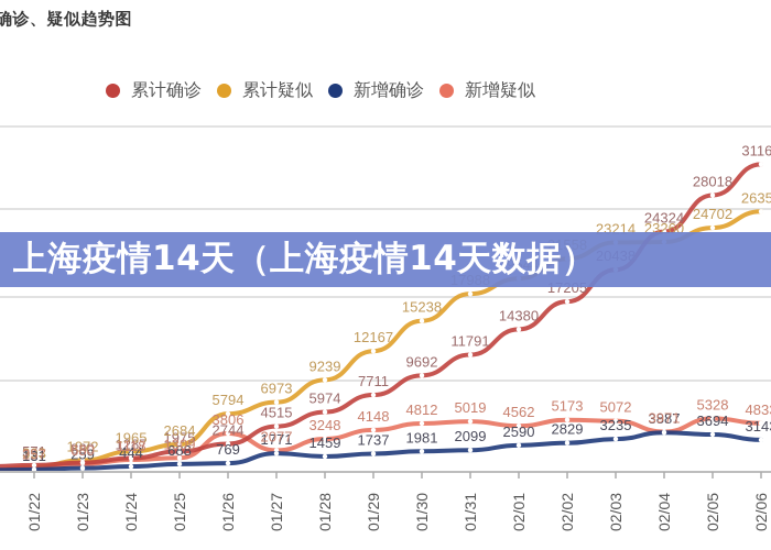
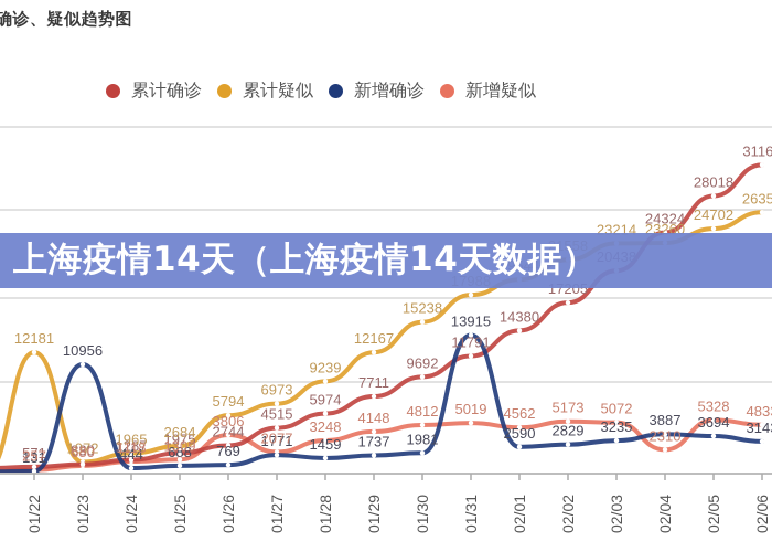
累计疑似/01/22: 393 -> 12181
新增确诊/01/23: 259 -> 10956
新增确诊/01/31: 2099 -> 13915
新增疑似/02/04: 3971 -> 2310
